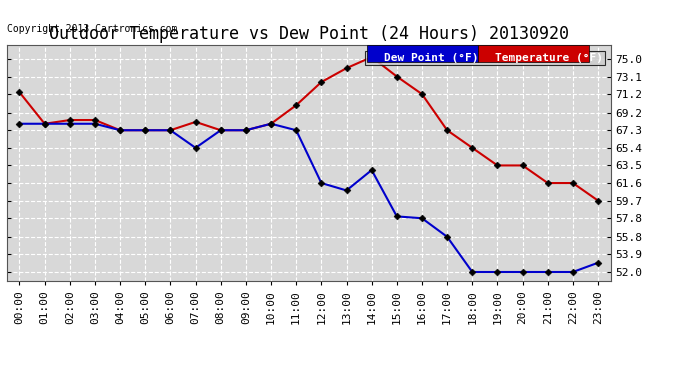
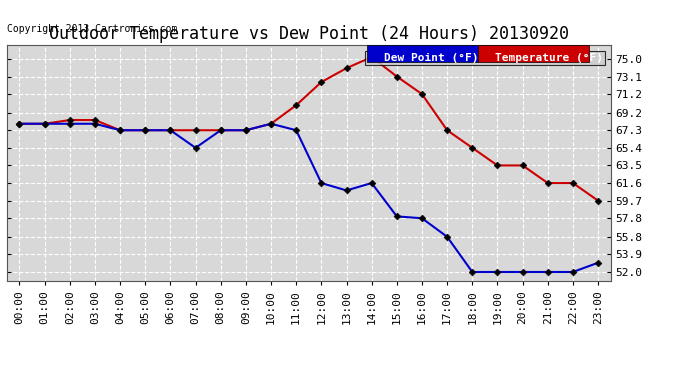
Temperature (°F)/00:00: 71.4 -> 68.0
Temperature (°F)/07:00: 68.2 -> 67.3
Dew Point (°F)/14:00: 63.0 -> 61.6
